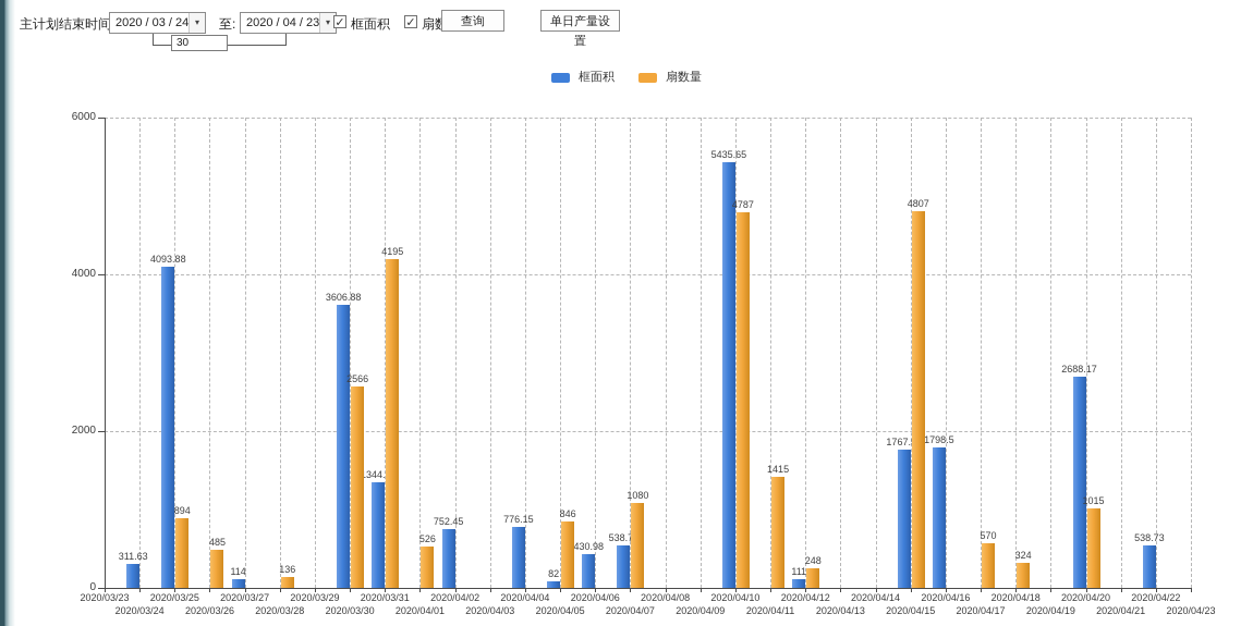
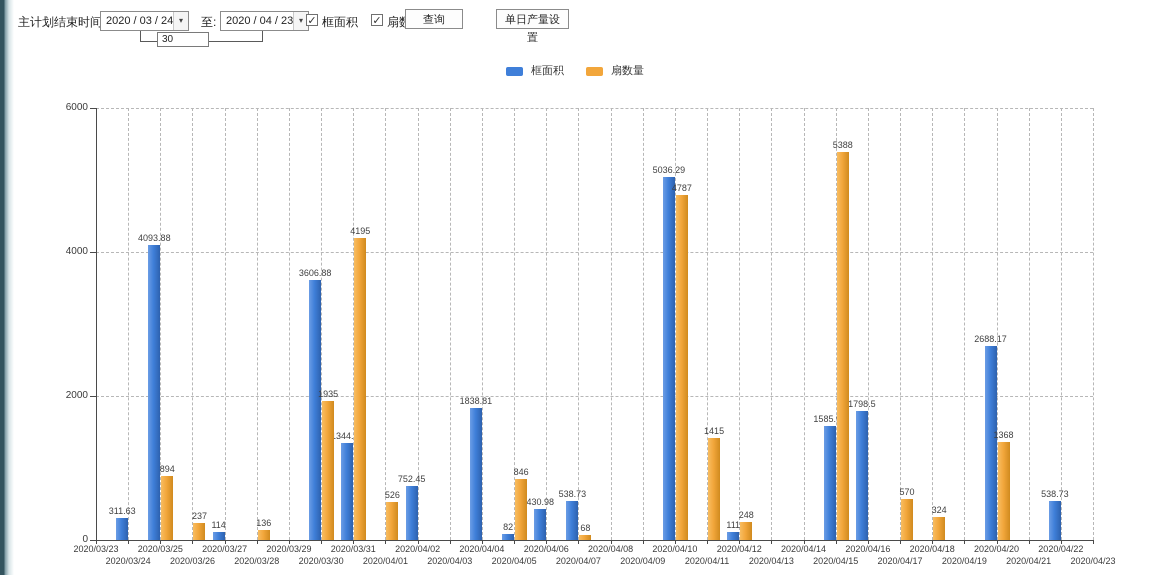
扇数量/2020/03/26: 485 -> 237
扇数量/2020/03/30: 2566 -> 1935
框面积/2020/04/04: 776.15 -> 1838.81
扇数量/2020/04/07: 1080 -> 68
框面积/2020/04/10: 5435.65 -> 5036.29
框面积/2020/04/15: 1767.52 -> 1585.96
扇数量/2020/04/15: 4807 -> 5388
扇数量/2020/04/20: 1015 -> 1368
